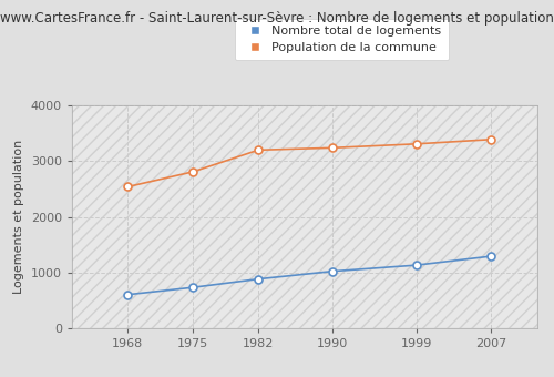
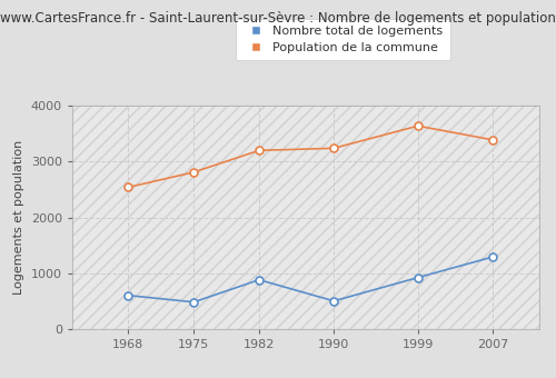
Nombre total de logements/1975: 730 -> 480
Nombre total de logements/1990: 1020 -> 500
Nombre total de logements/1999: 1130 -> 920
Population de la commune/1999: 3310 -> 3640
